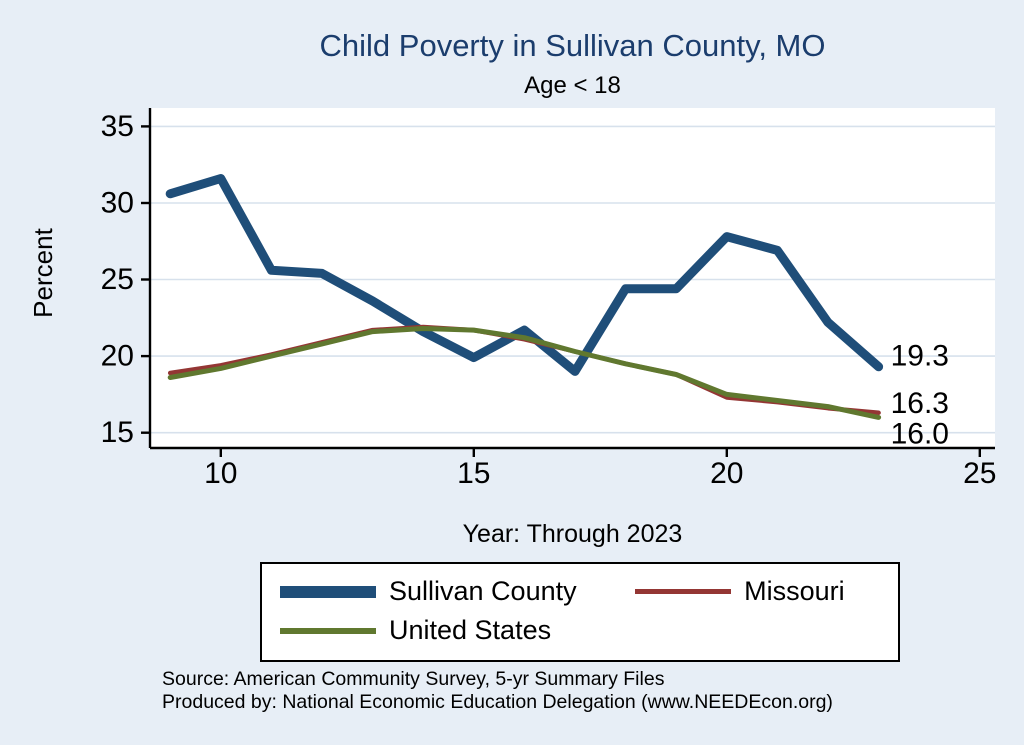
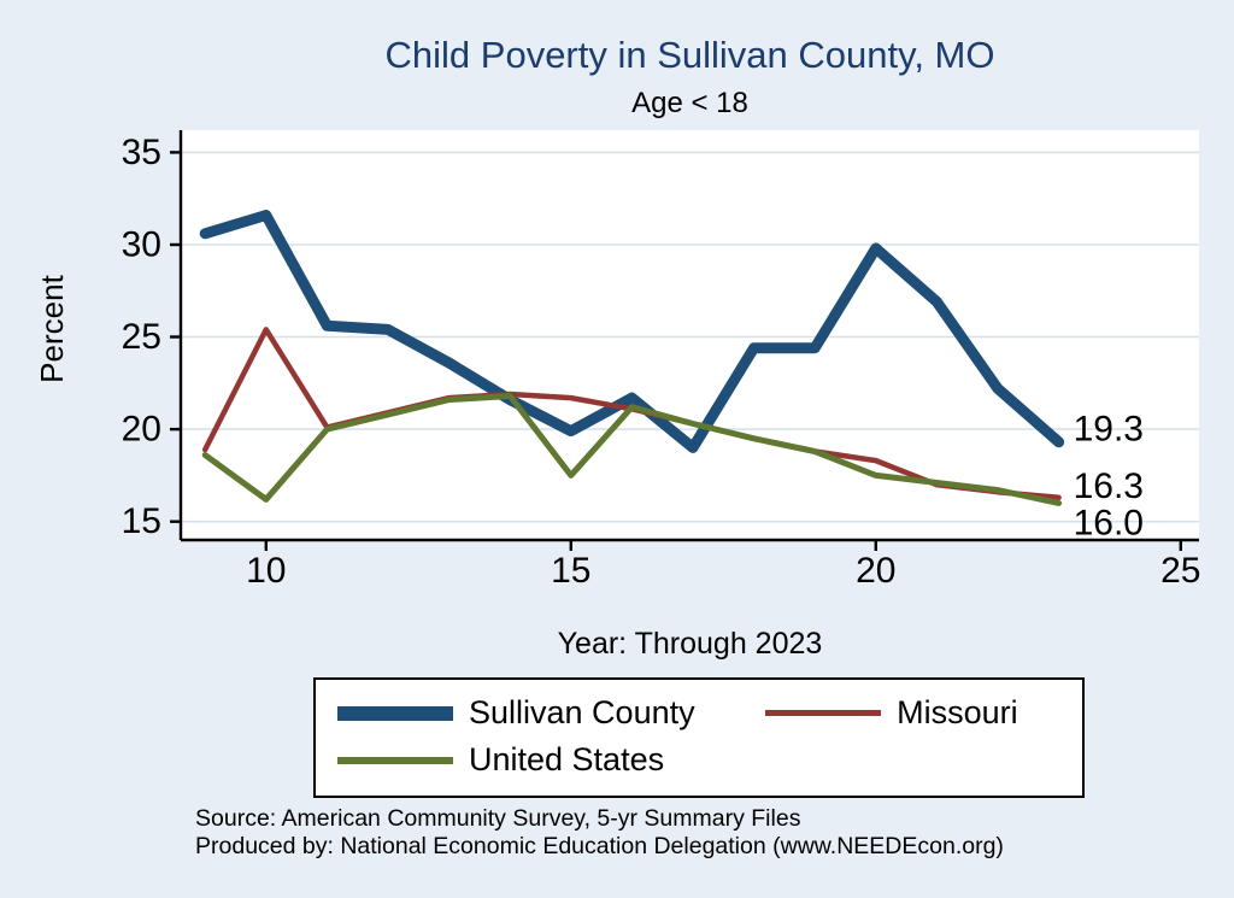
Missouri/10: 19.4 -> 25.4
United States/10: 19.2 -> 16.2
United States/15: 21.7 -> 17.5
Sullivan County/20: 27.8 -> 29.8
Missouri/20: 17.3 -> 18.3
